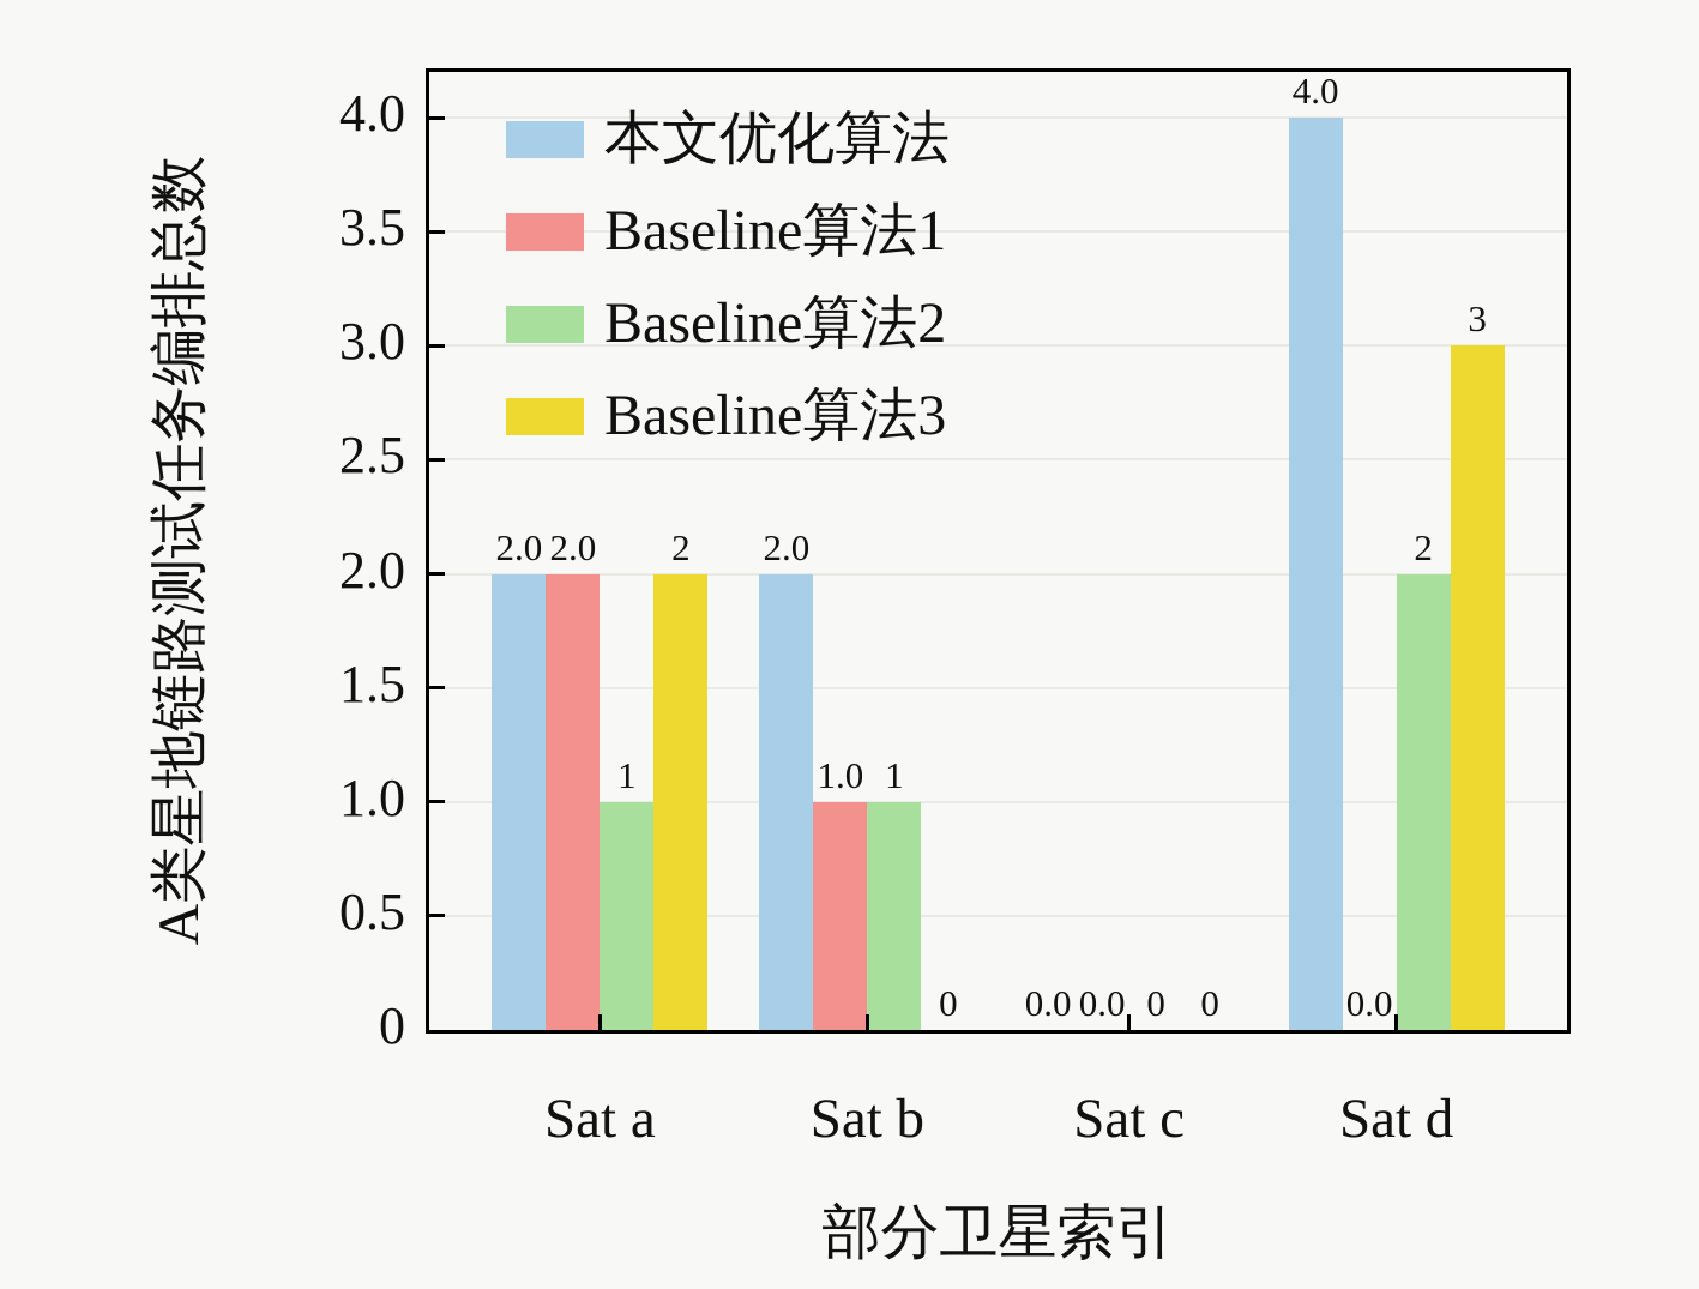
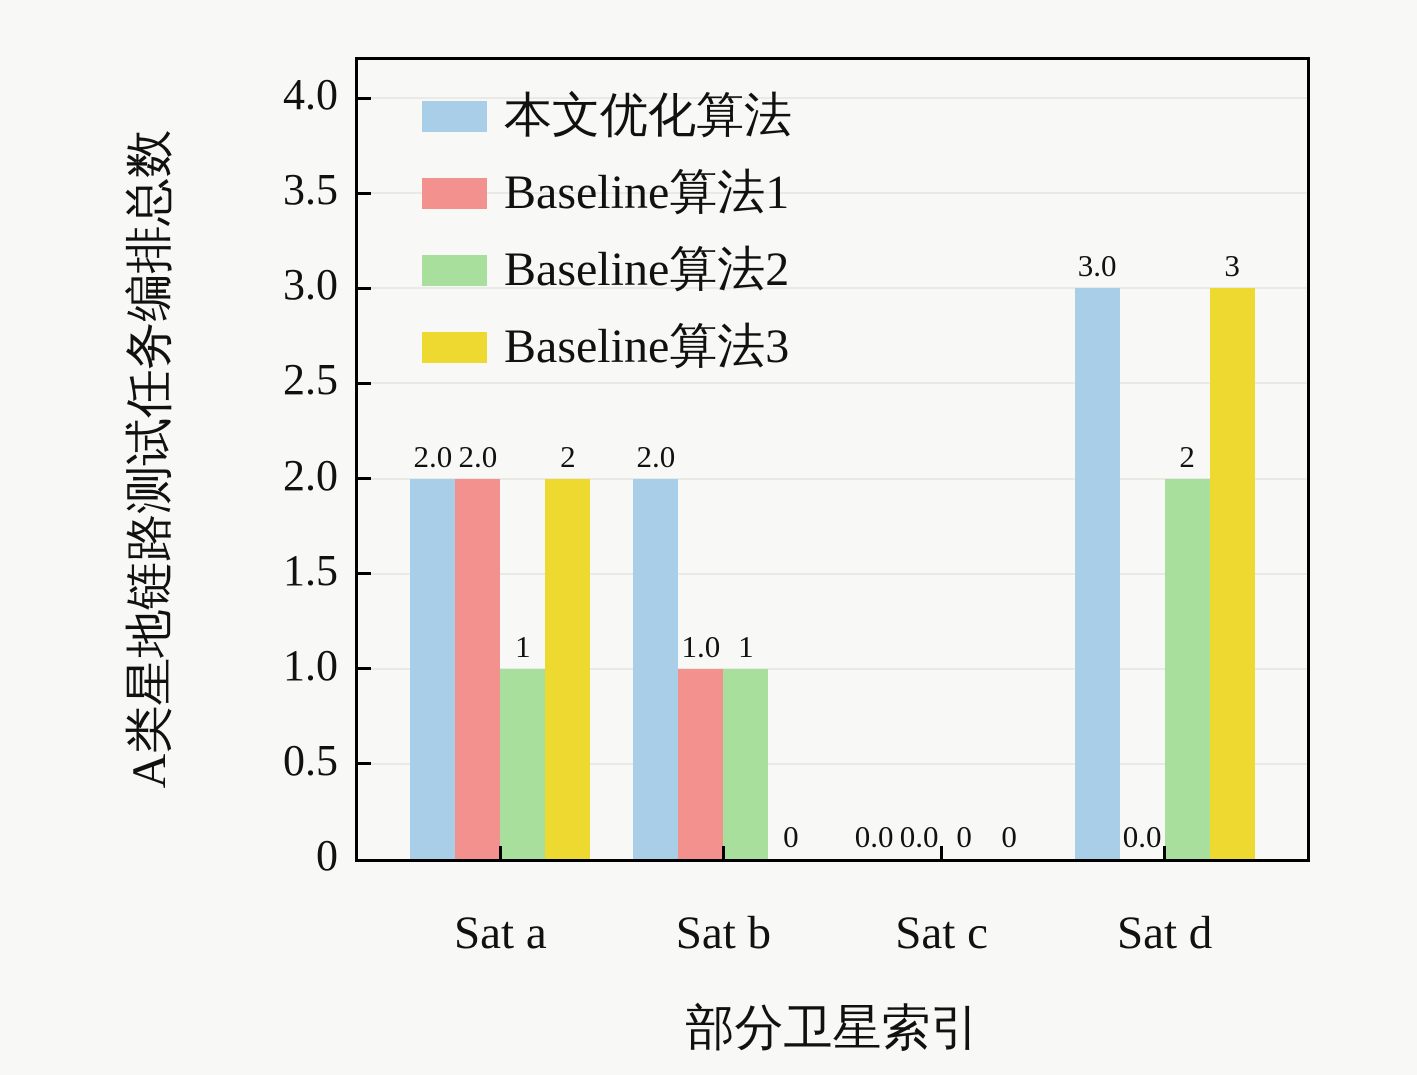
本文优化算法/Sat d: 4.0 -> 3.0
